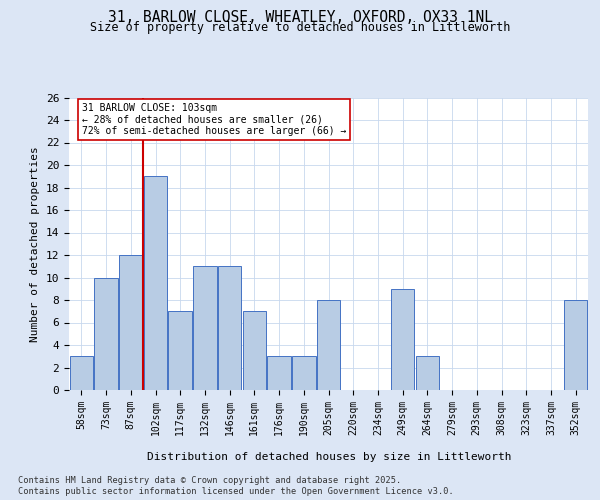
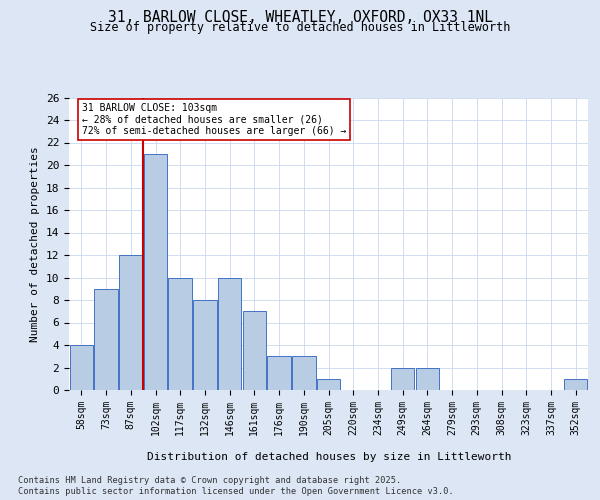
58sqm: 3 -> 4
73sqm: 10 -> 9
102sqm: 19 -> 21
117sqm: 7 -> 10
132sqm: 11 -> 8
146sqm: 11 -> 10
205sqm: 8 -> 1
249sqm: 9 -> 2
264sqm: 3 -> 2
352sqm: 8 -> 1
